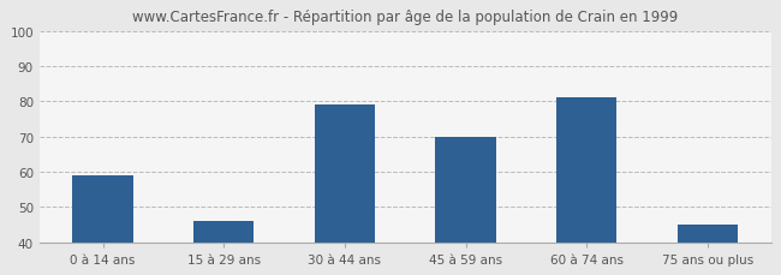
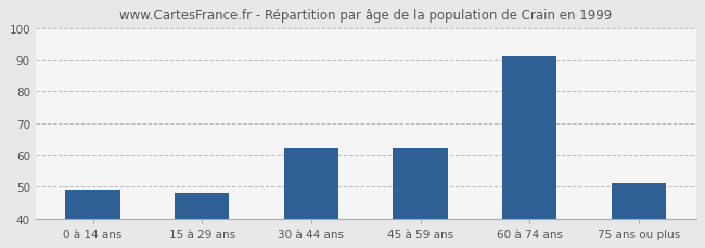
0 à 14 ans: 59 -> 49
15 à 29 ans: 46 -> 48
30 à 44 ans: 79 -> 62
45 à 59 ans: 70 -> 62
60 à 74 ans: 81 -> 91
75 ans ou plus: 45 -> 51
